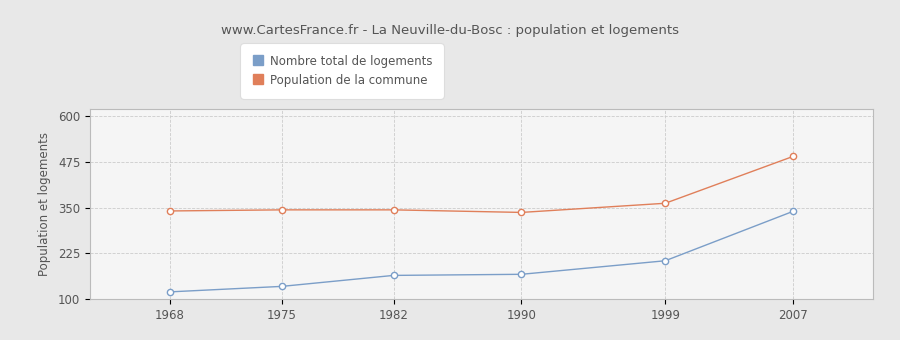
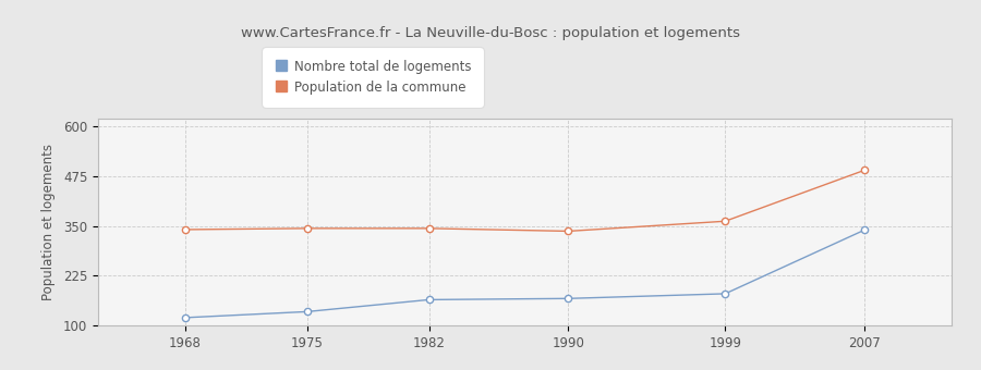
Nombre total de logements/1999: 205 -> 180
